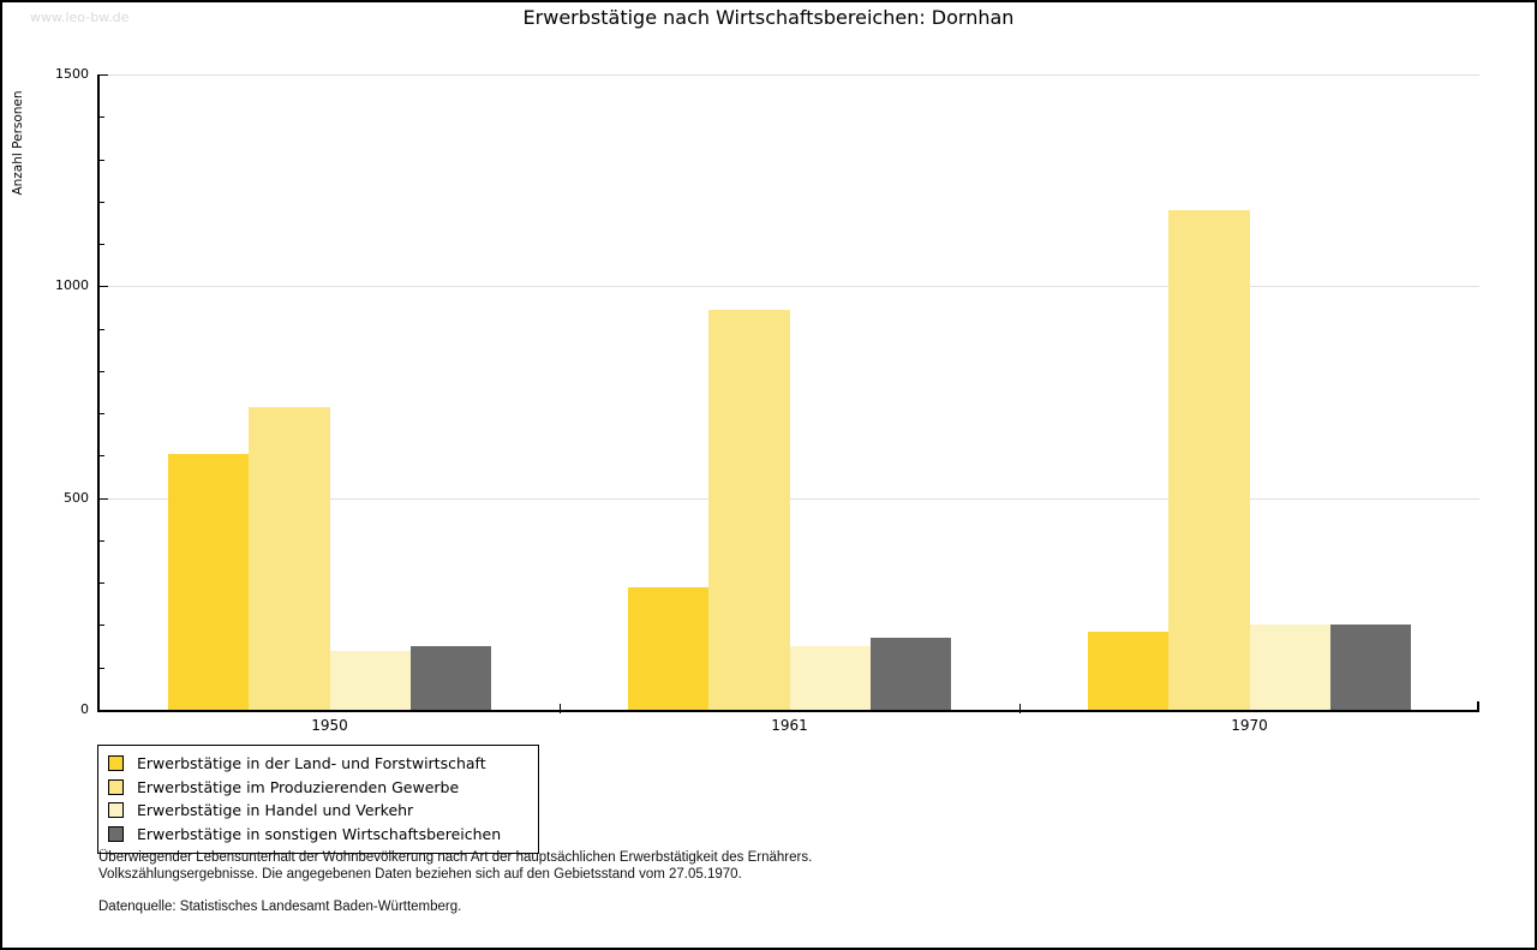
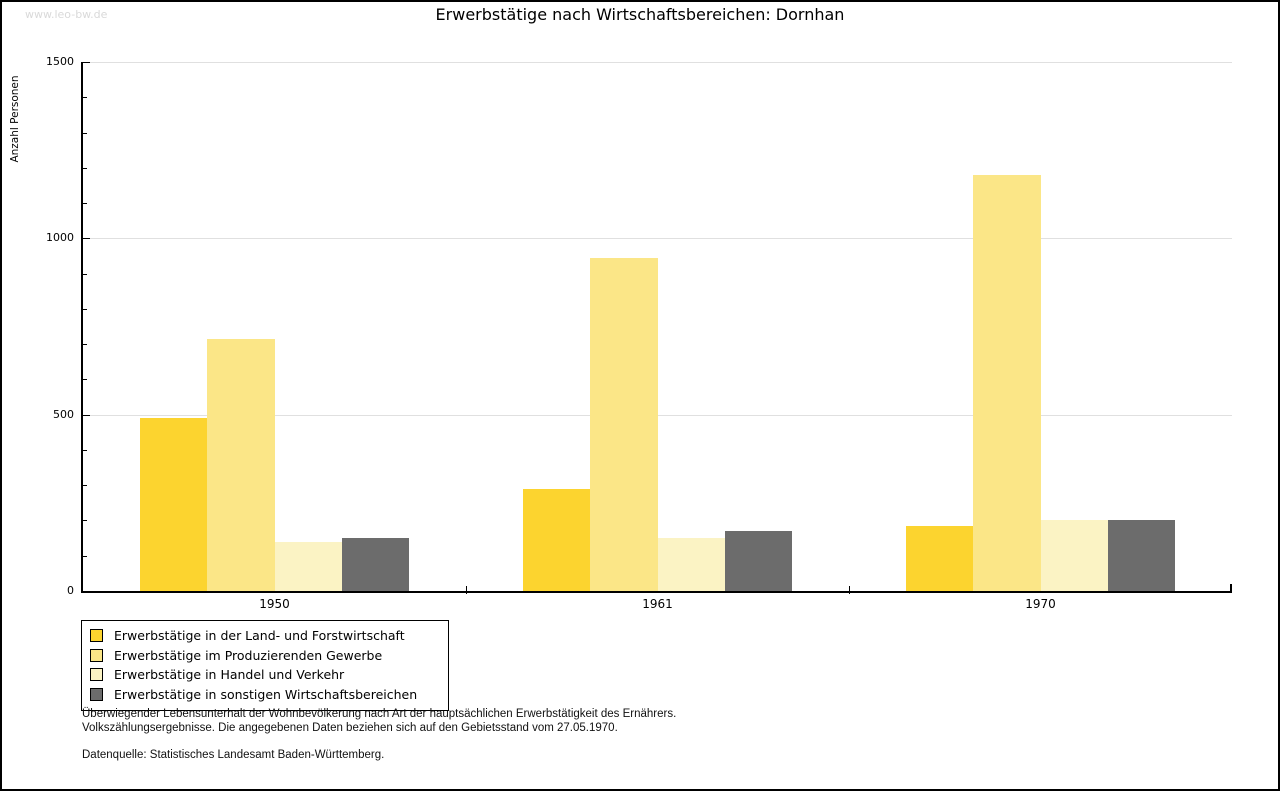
Erwerbstätige in der Land- und Forstwirtschaft/1950: 600 -> 490
